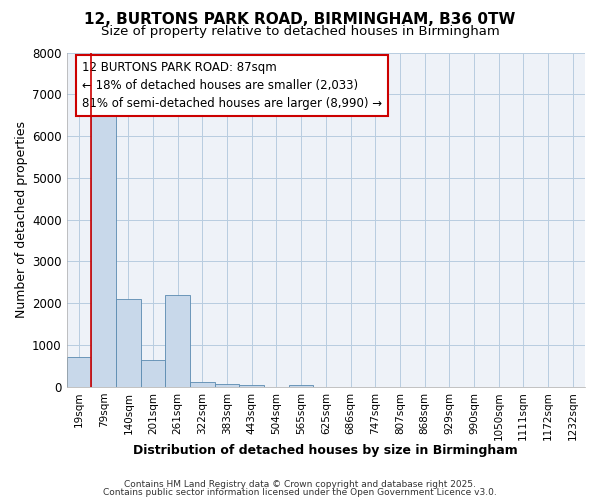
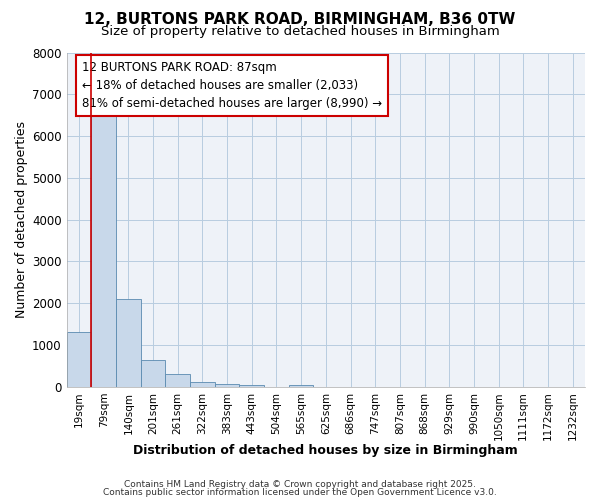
19sqm: 700 -> 1300
261sqm: 2200 -> 310
